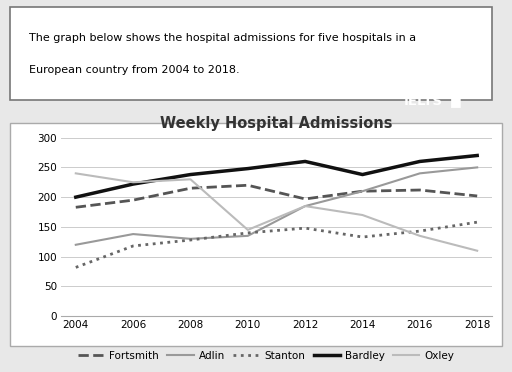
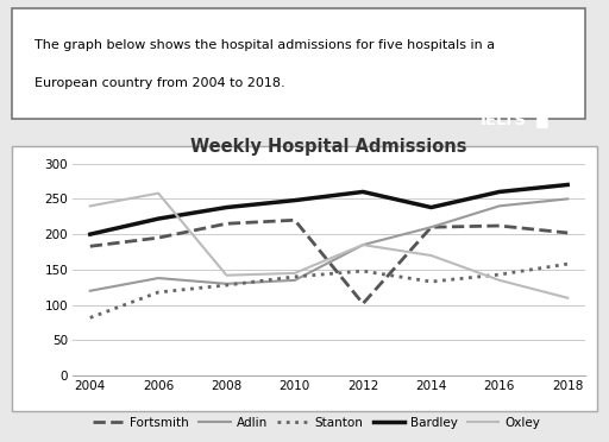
Oxley/2006: 225 -> 258
Oxley/2008: 230 -> 142
Fortsmith/2012: 197 -> 102
